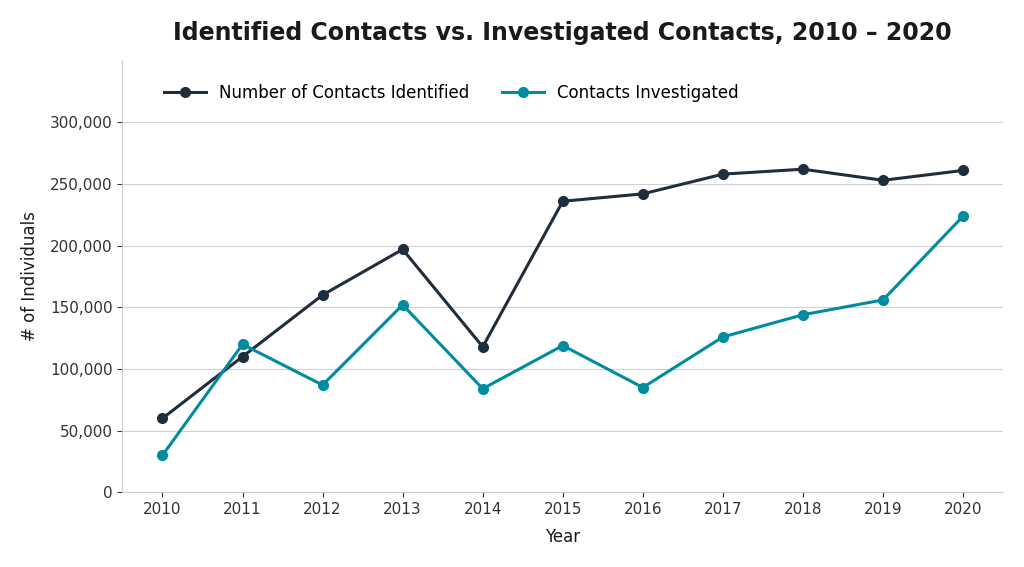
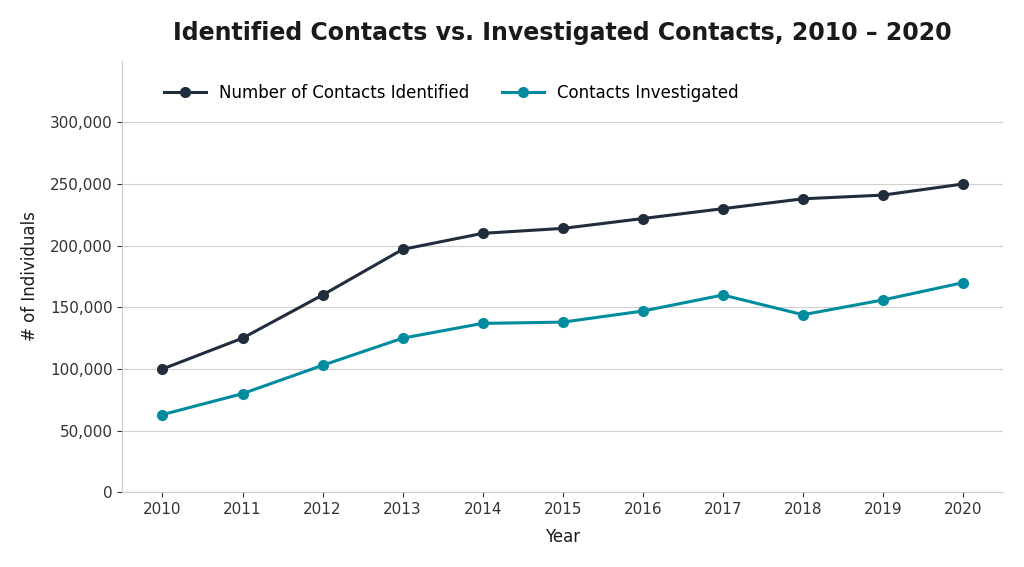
Number of Contacts Identified/2010: 60,000 -> 100,000
Contacts Investigated/2010: 30,000 -> 63,000
Number of Contacts Identified/2011: 110,000 -> 125,000
Contacts Investigated/2011: 120,000 -> 80,000
Contacts Investigated/2012: 87,000 -> 103,000
Contacts Investigated/2013: 152,000 -> 125,000
Number of Contacts Identified/2014: 118,000 -> 210,000
Contacts Investigated/2014: 84,000 -> 137,000
Number of Contacts Identified/2015: 236,000 -> 214,000
Contacts Investigated/2015: 119,000 -> 138,000
Number of Contacts Identified/2016: 242,000 -> 222,000
Contacts Investigated/2016: 85,000 -> 147,000
Number of Contacts Identified/2017: 258,000 -> 230,000
Contacts Investigated/2017: 126,000 -> 160,000
Number of Contacts Identified/2018: 262,000 -> 238,000
Number of Contacts Identified/2019: 253,000 -> 241,000
Number of Contacts Identified/2020: 261,000 -> 250,000
Contacts Investigated/2020: 224,000 -> 170,000
